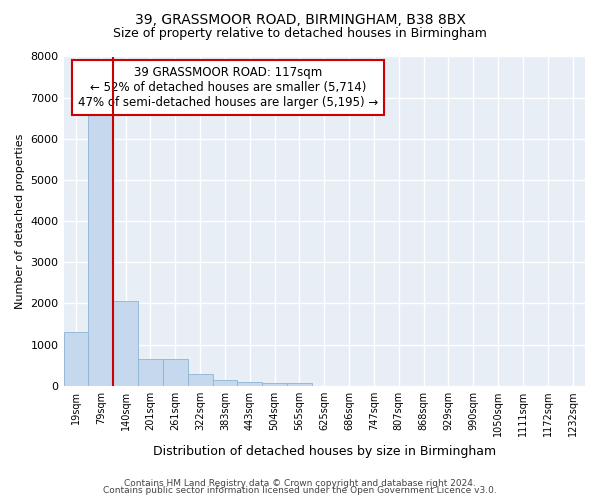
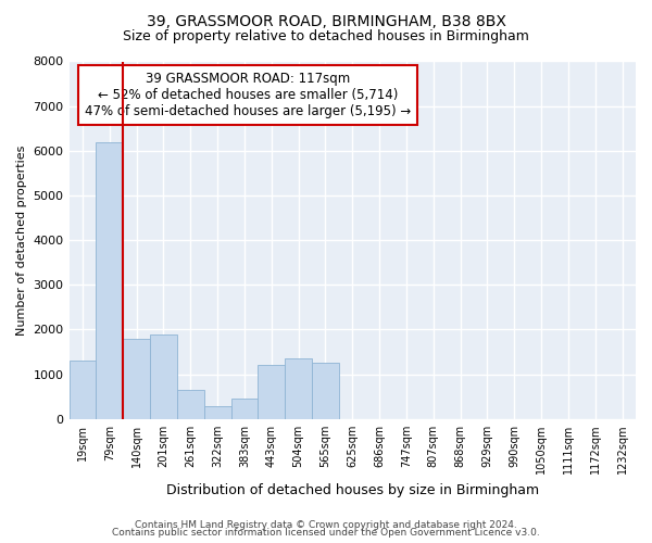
79sqm: 6600 -> 6200
140sqm: 2060 -> 1800
201sqm: 640 -> 1900
383sqm: 150 -> 450
443sqm: 100 -> 1200
504sqm: 60 -> 1350
565sqm: 60 -> 1250
